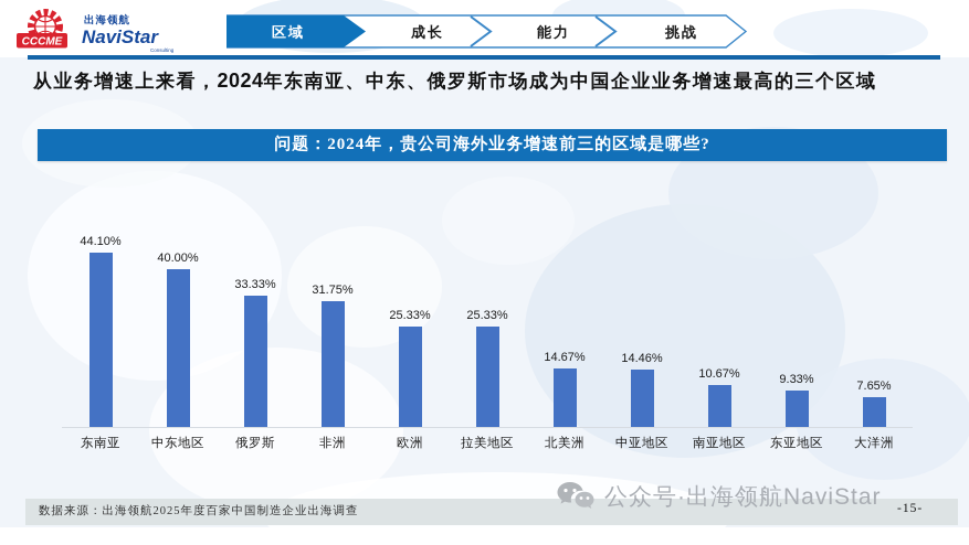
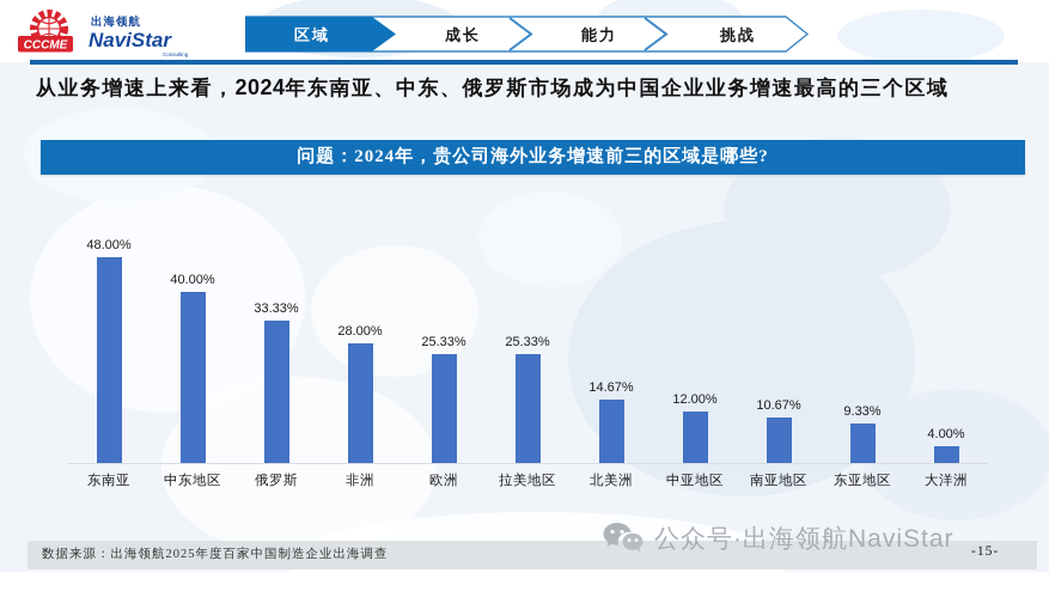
东南亚: 44.10% -> 48.00%
非洲: 31.75% -> 28.00%
中亚地区: 14.46% -> 12.00%
大洋洲: 7.65% -> 4.00%
